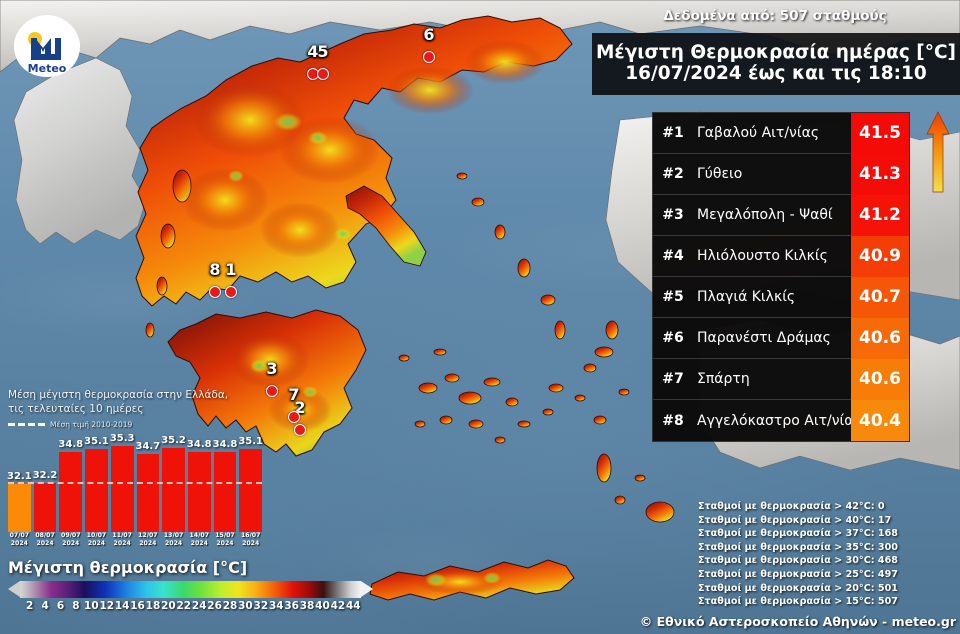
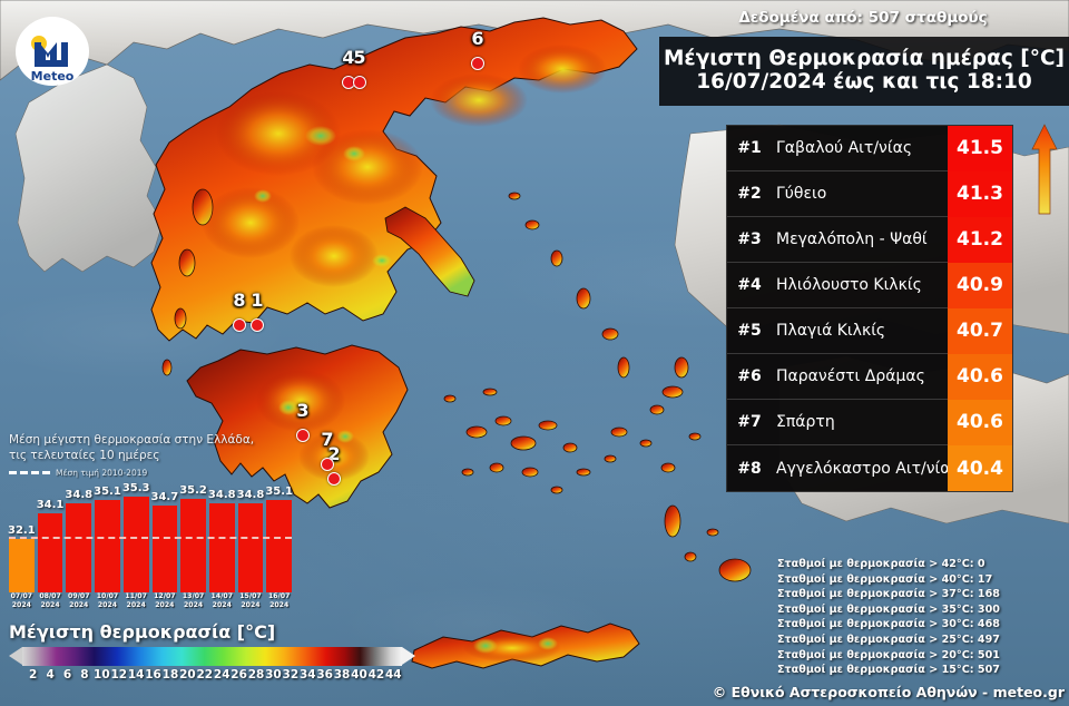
08/07 2024: 32.2 -> 34.1
